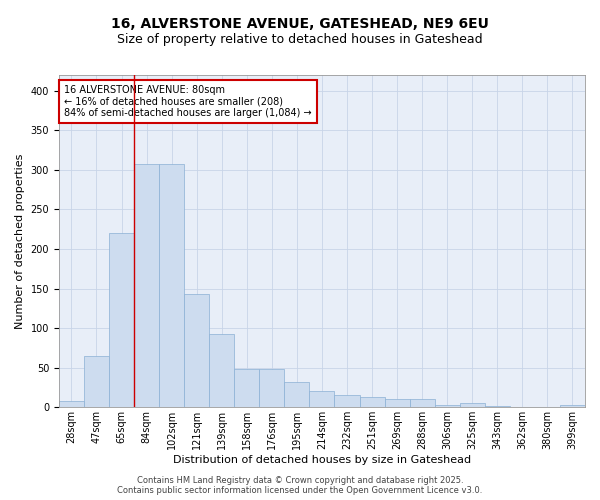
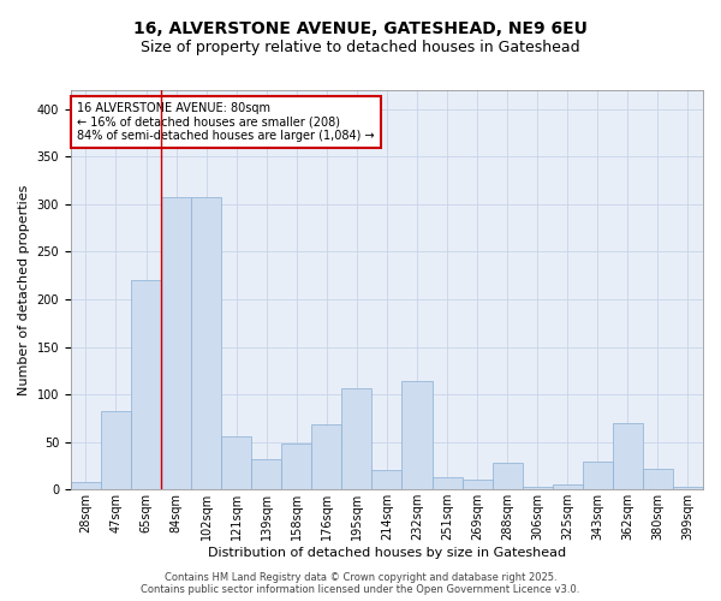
47sqm: 65 -> 82
121sqm: 143 -> 56
139sqm: 93 -> 32
176sqm: 48 -> 68
195sqm: 32 -> 106
232sqm: 15 -> 114
288sqm: 11 -> 28
343sqm: 2 -> 30
362sqm: 1 -> 70
380sqm: 1 -> 22
